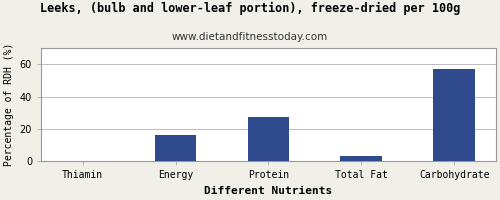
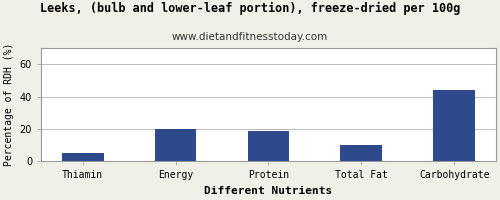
Thiamin: 0 -> 5
Energy: 16 -> 20
Protein: 28 -> 19
Total Fat: 4 -> 10
Carbohydrate: 57 -> 44
